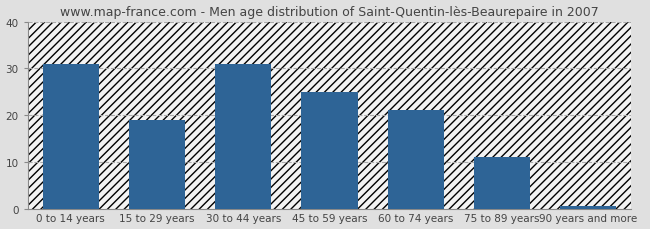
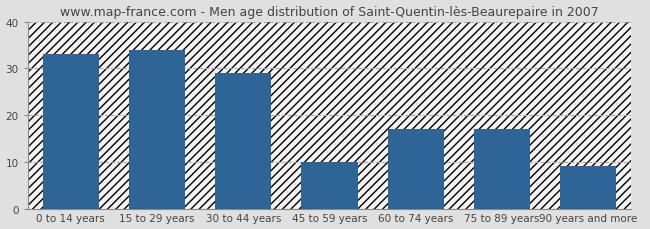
0 to 14 years: 31.0 -> 33.0
15 to 29 years: 19.0 -> 34.0
30 to 44 years: 31.0 -> 29.0
45 to 59 years: 25.0 -> 10.0
60 to 74 years: 21.0 -> 17.0
75 to 89 years: 11.0 -> 17.0
90 years and more: 0.5 -> 9.0
